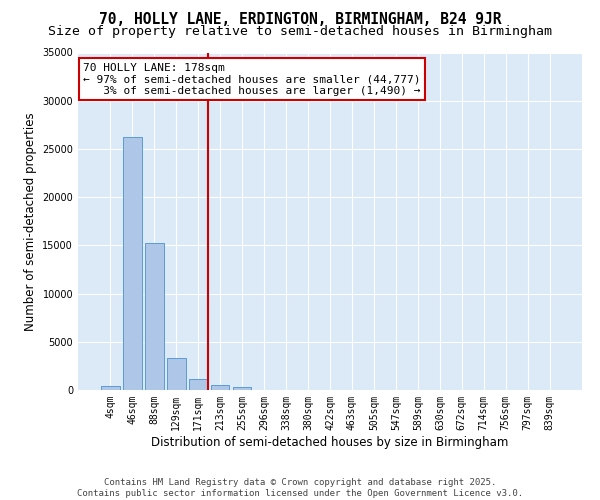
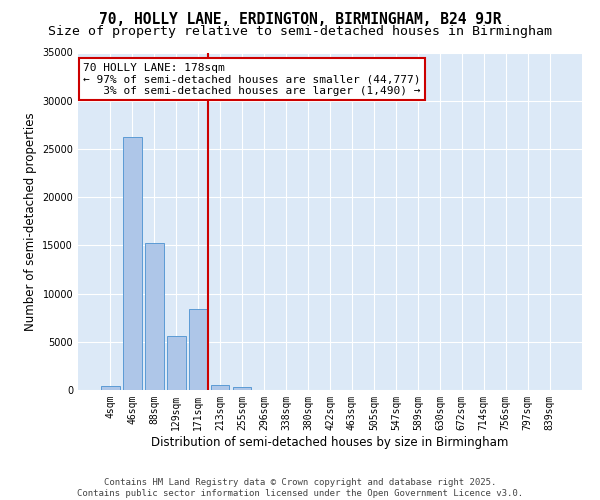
129sqm: 3300 -> 5600
171sqm: 1100 -> 8400
